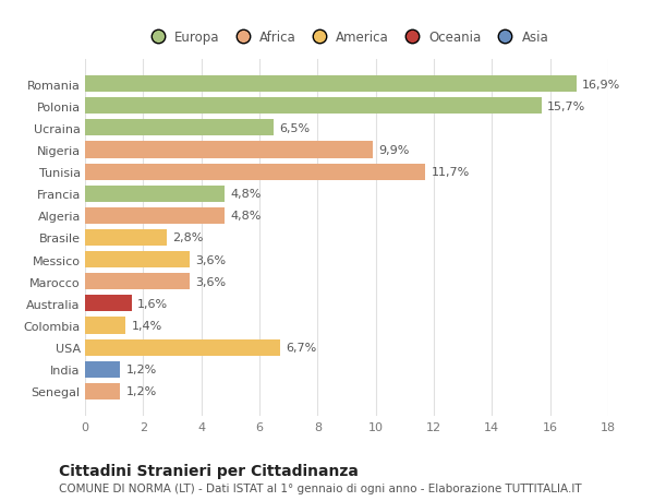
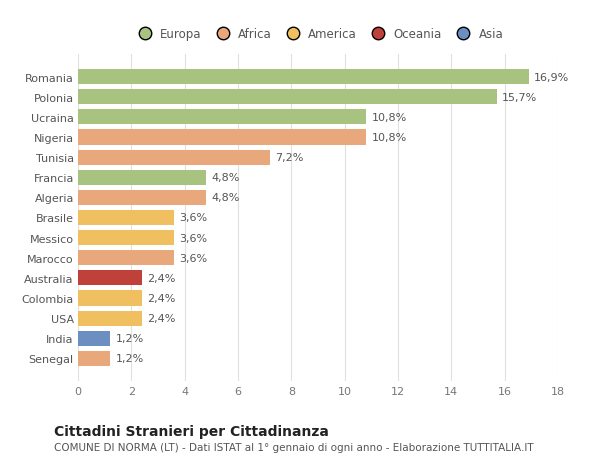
Ucraina: 6,5% -> 10,8%
Nigeria: 9,9% -> 10,8%
Tunisia: 11,7% -> 7,2%
Brasile: 2,8% -> 3,6%
Australia: 1,6% -> 2,4%
Colombia: 1,4% -> 2,4%
USA: 6,7% -> 2,4%
